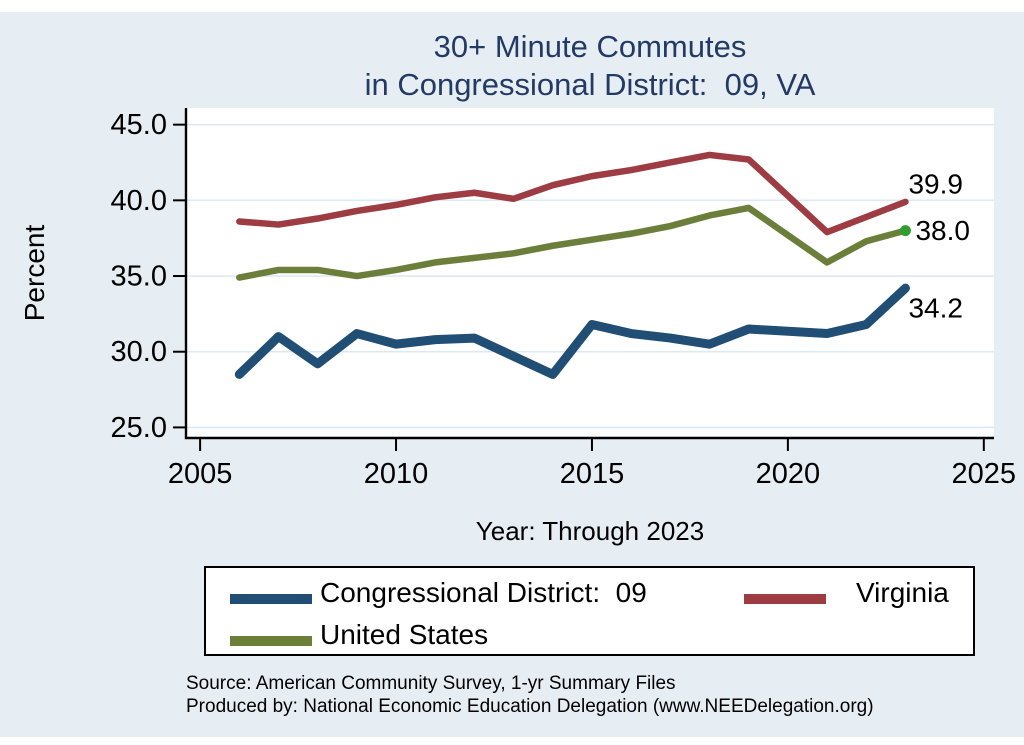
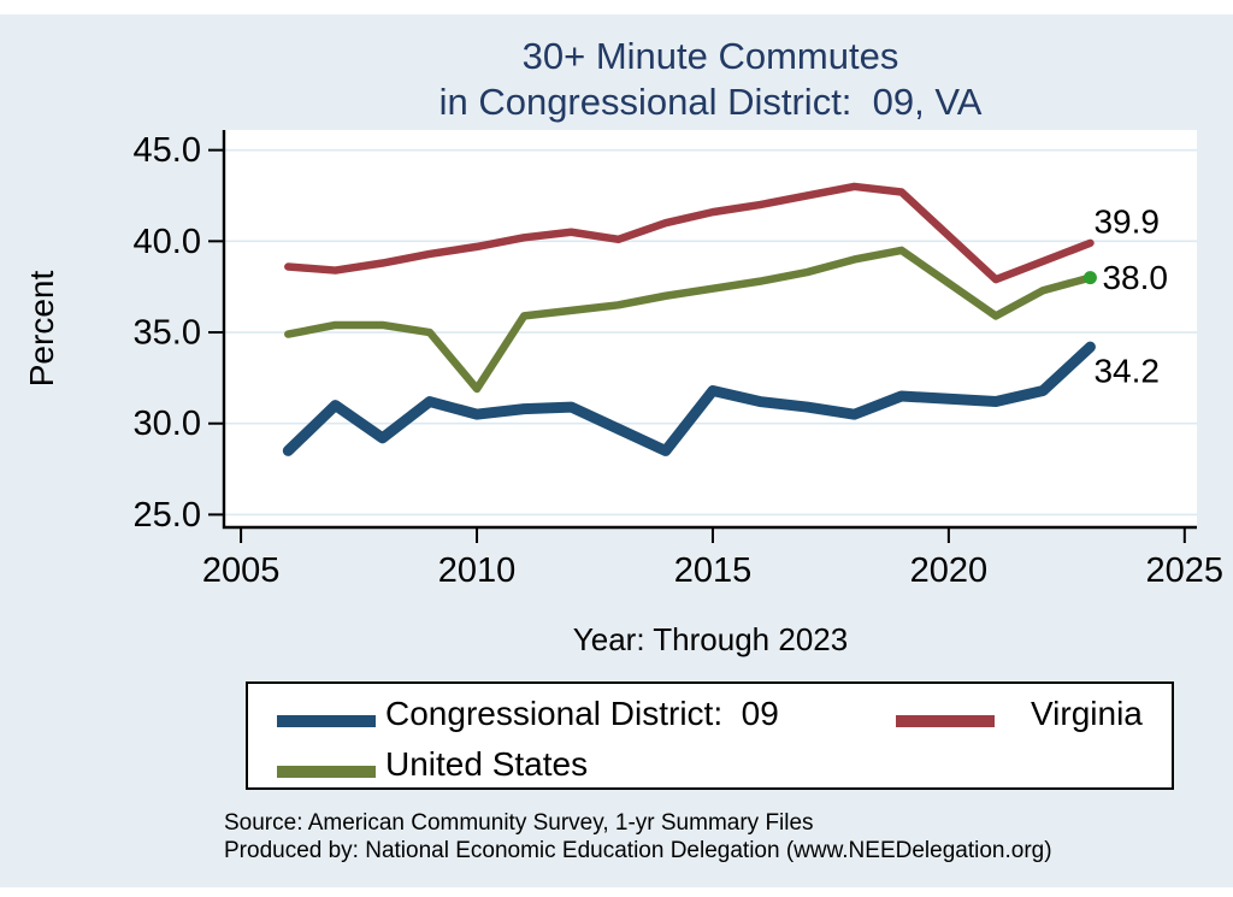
United States/2010: 35.4 -> 31.9
